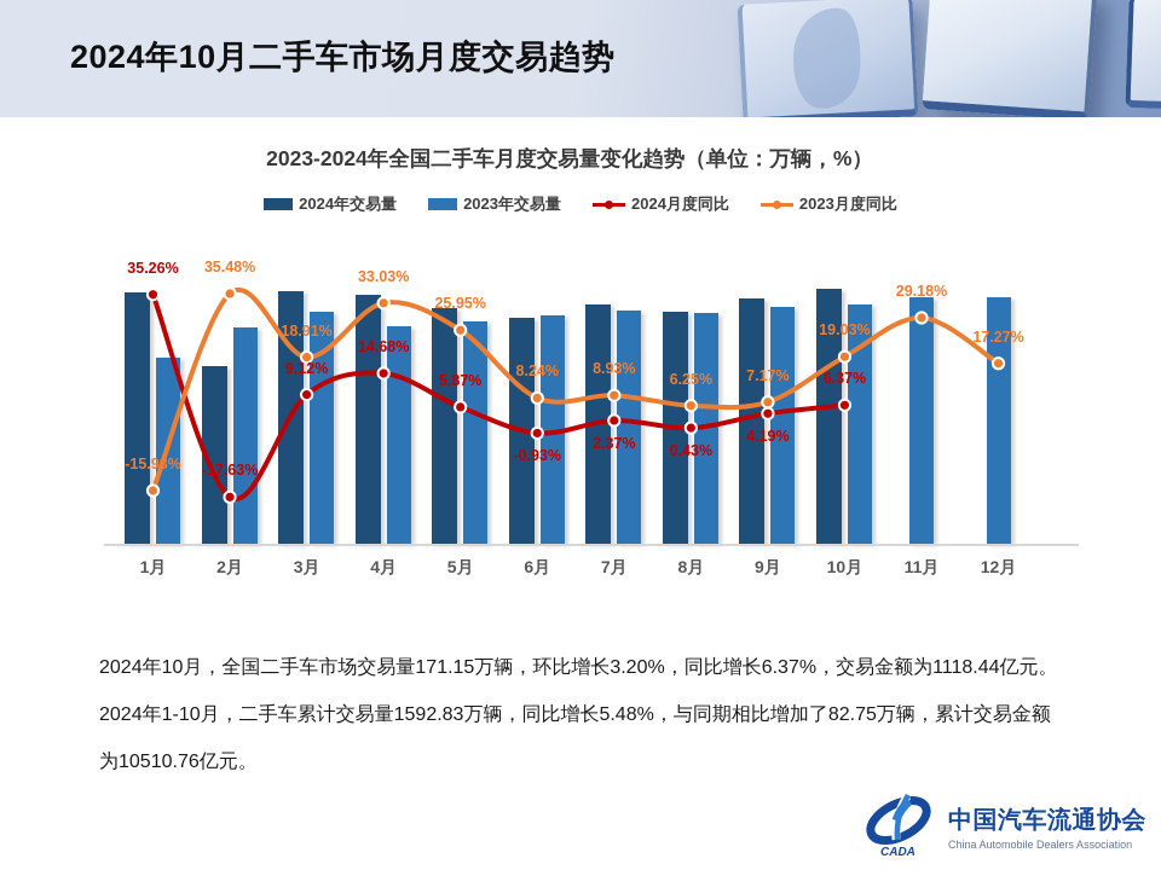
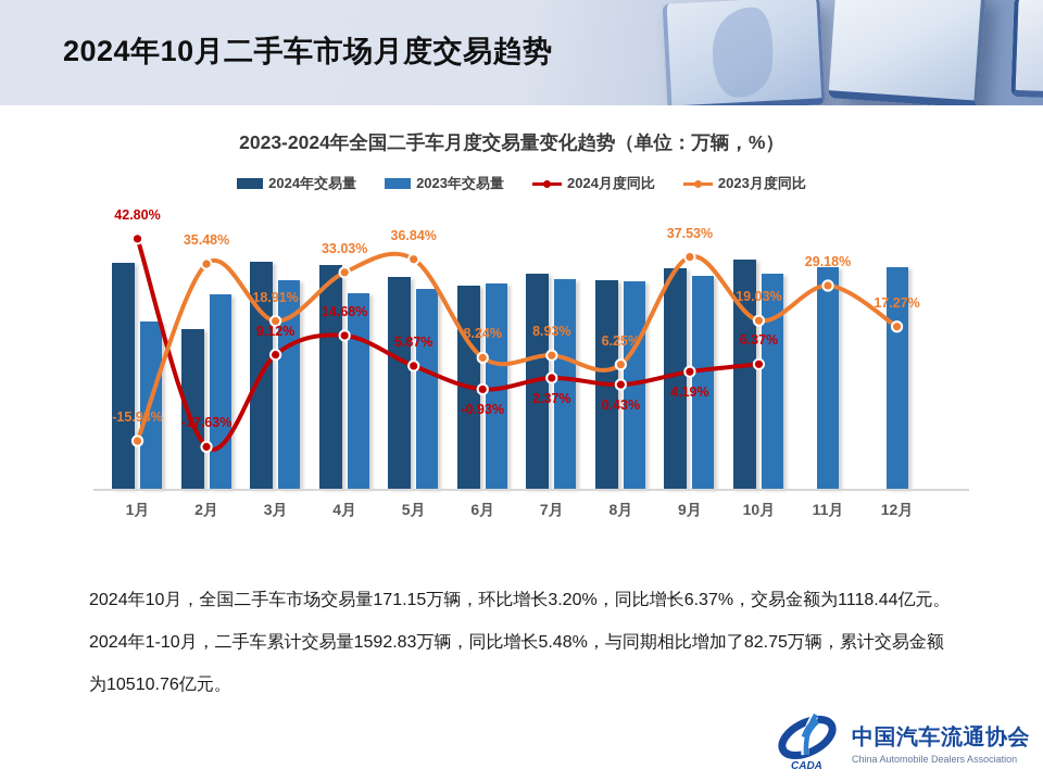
2024月度同比/1月: 35.26% -> 42.80%
2023月度同比/5月: 25.95% -> 36.84%
2023月度同比/9月: 7.17% -> 37.53%
